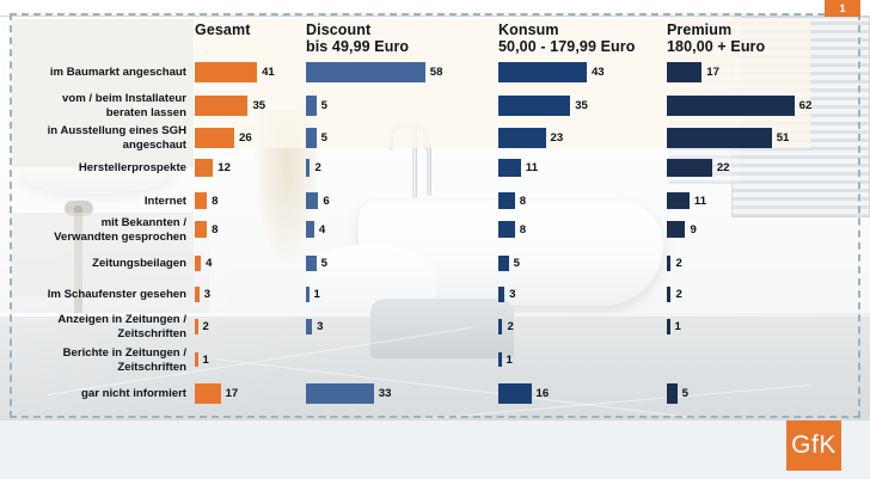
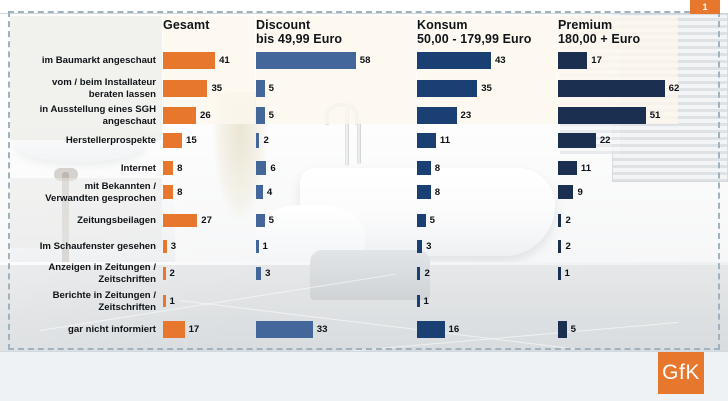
Gesamt/Herstellerprospekte: 12 -> 15
Gesamt/Zeitungsbeilagen: 4 -> 27
